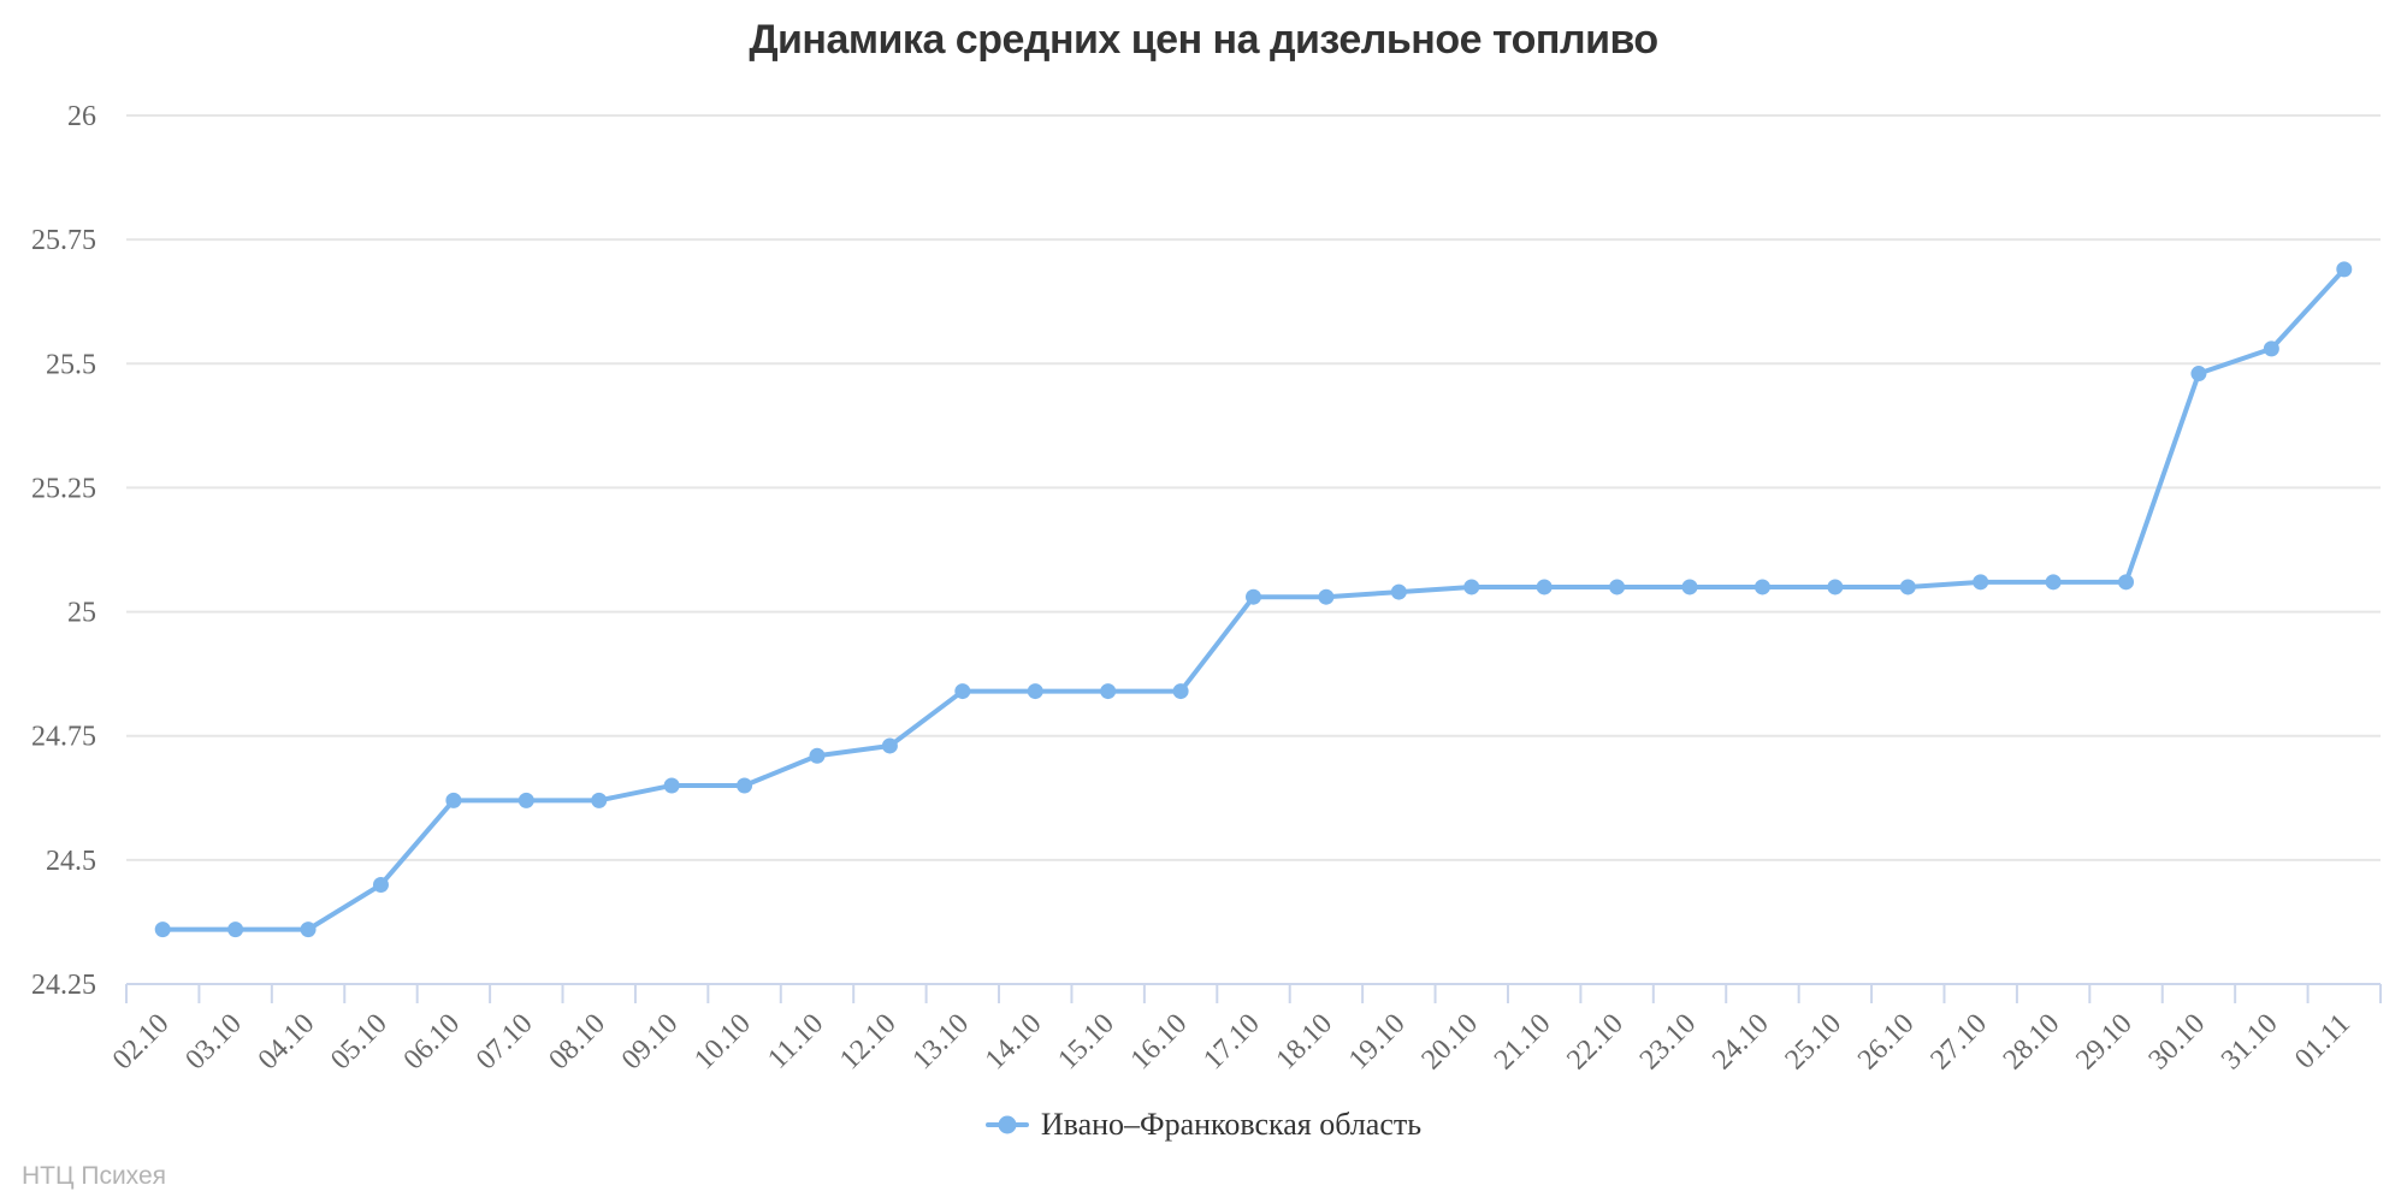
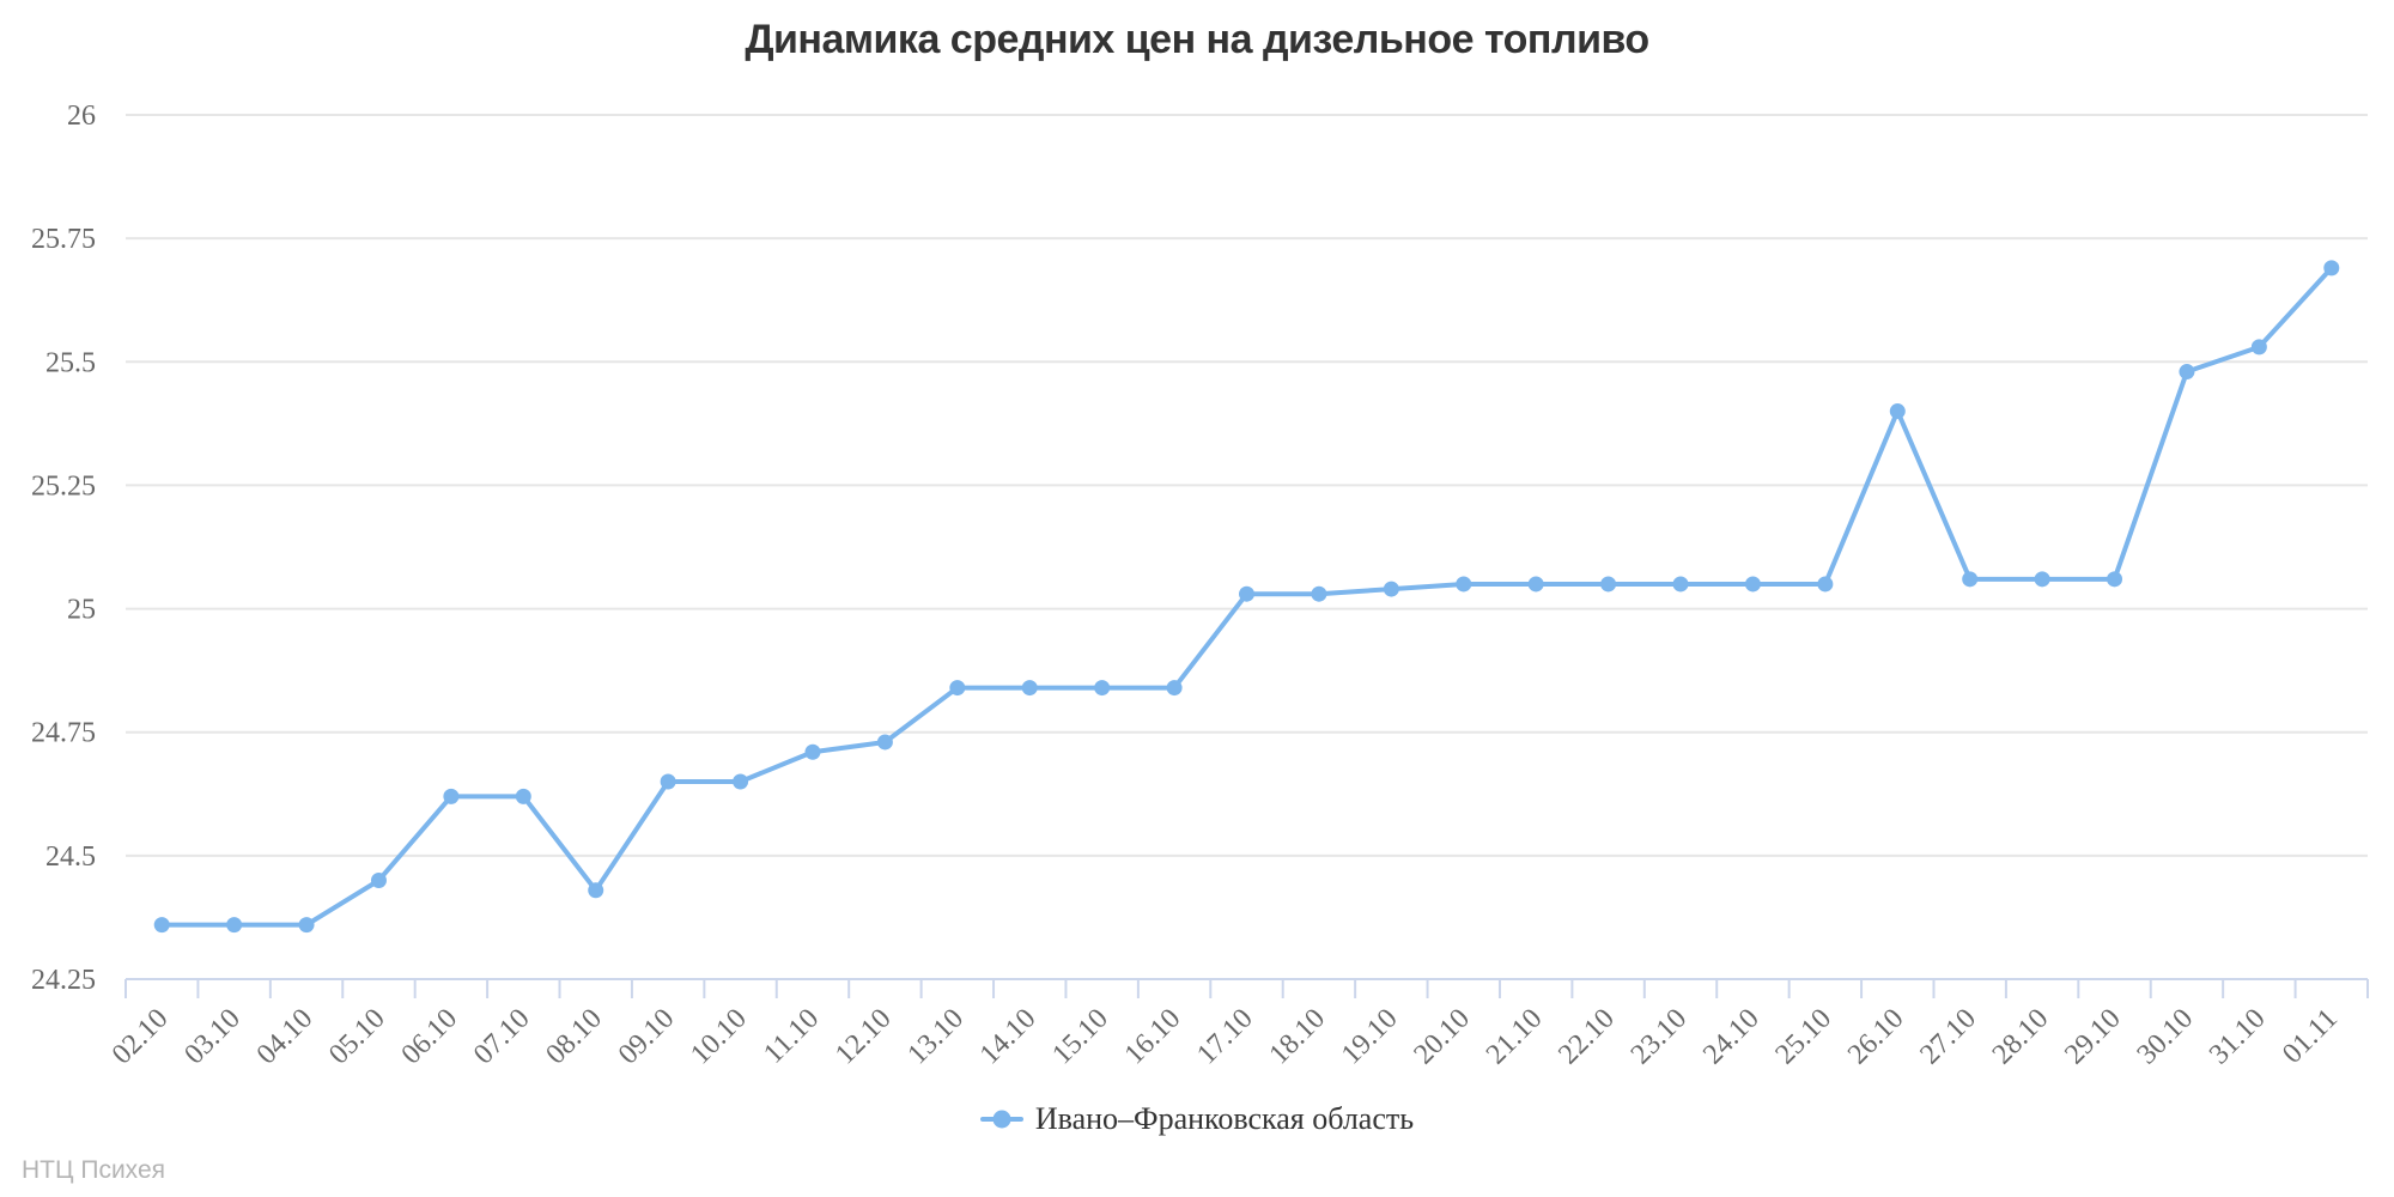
08.10: 24.62 -> 24.43
26.10: 25.05 -> 25.40
